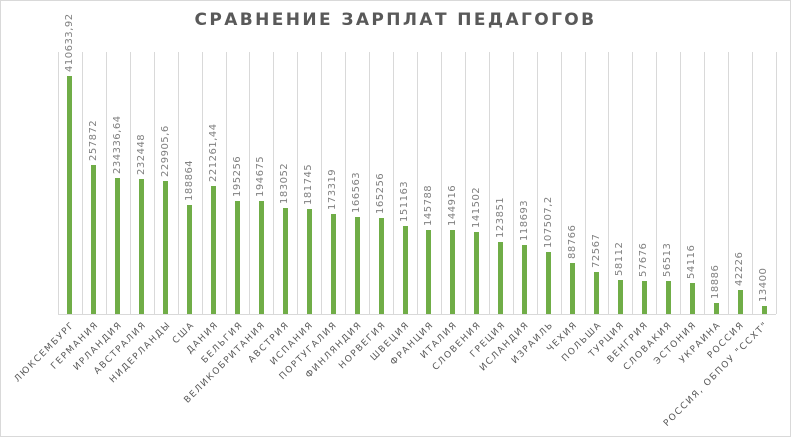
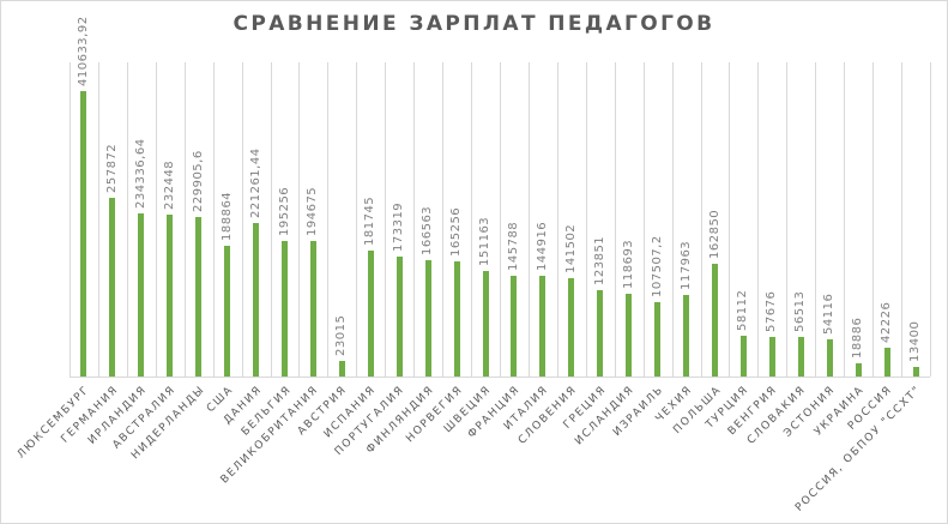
АВСТРИЯ: 183052 -> 23015
ЧЕХИЯ: 88766 -> 117963
ПОЛЬША: 72567 -> 162850
